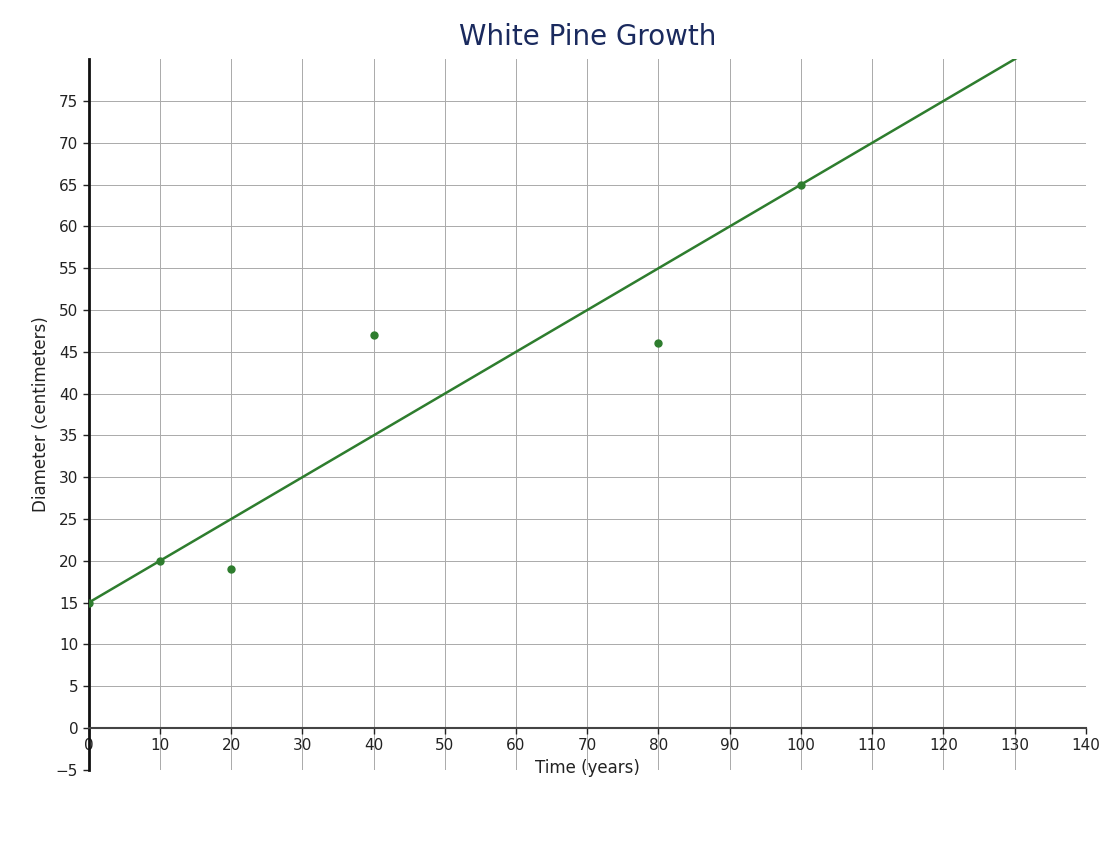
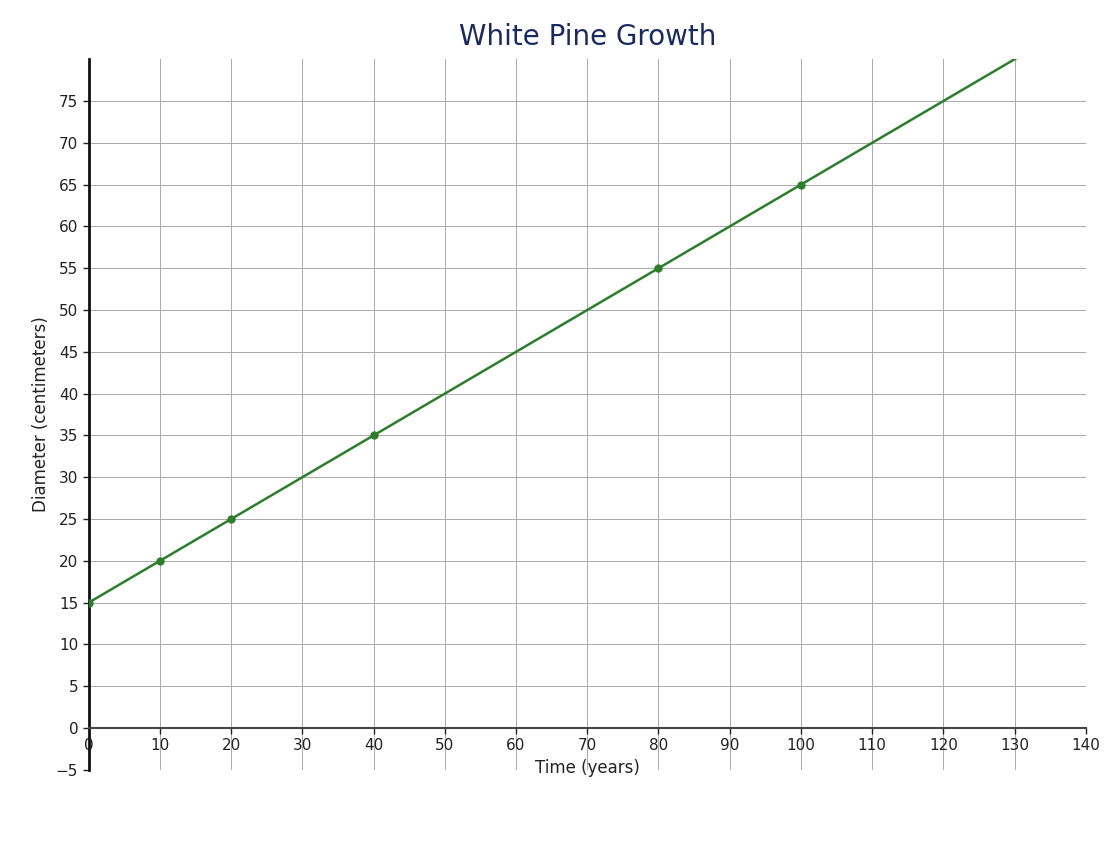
20: 19 -> 25
40: 47 -> 35
80: 46 -> 55
